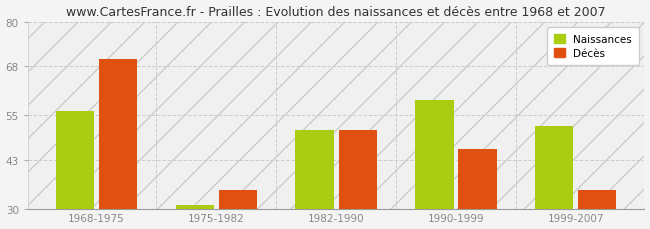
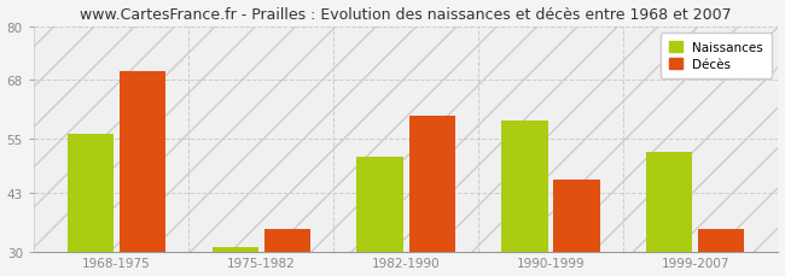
Décès/1982-1990: 51 -> 60
